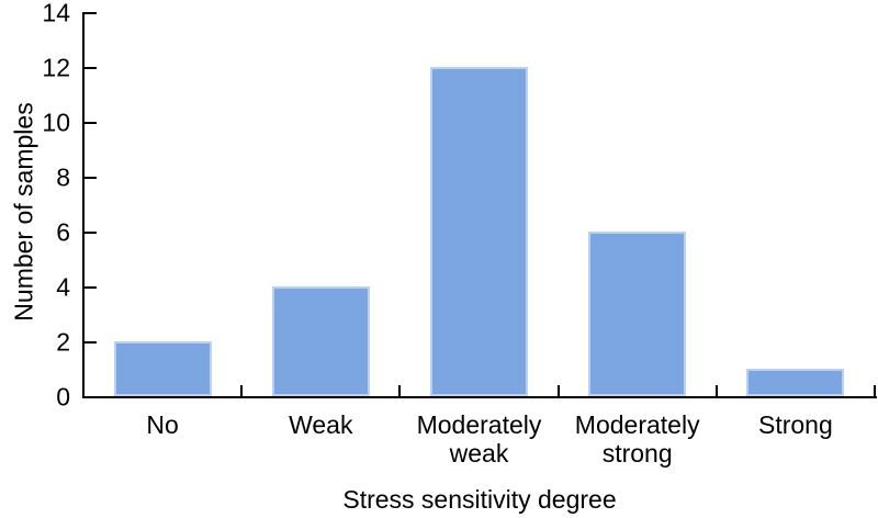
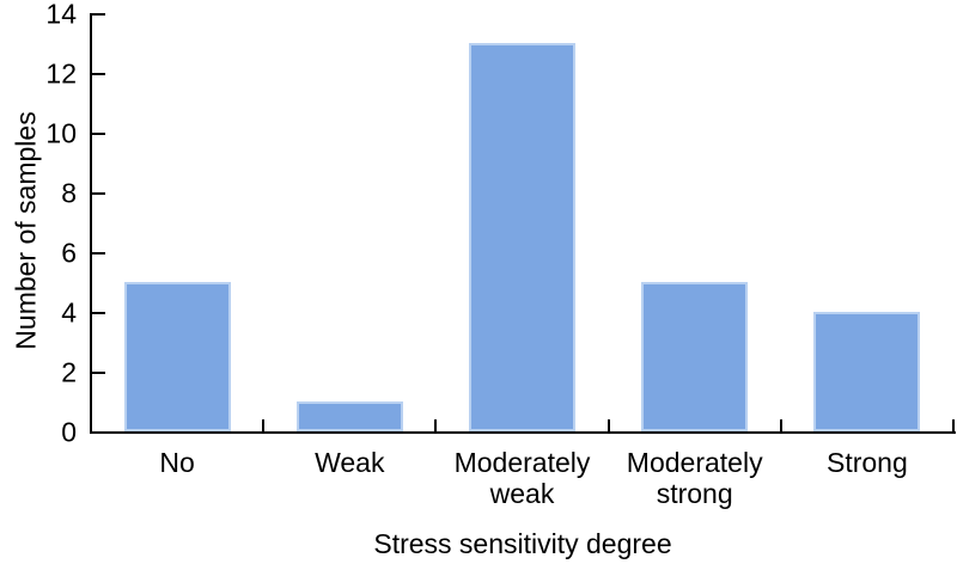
No: 2 -> 5
Weak: 4 -> 1
Moderately weak: 12 -> 13
Moderately strong: 6 -> 5
Strong: 1 -> 4
